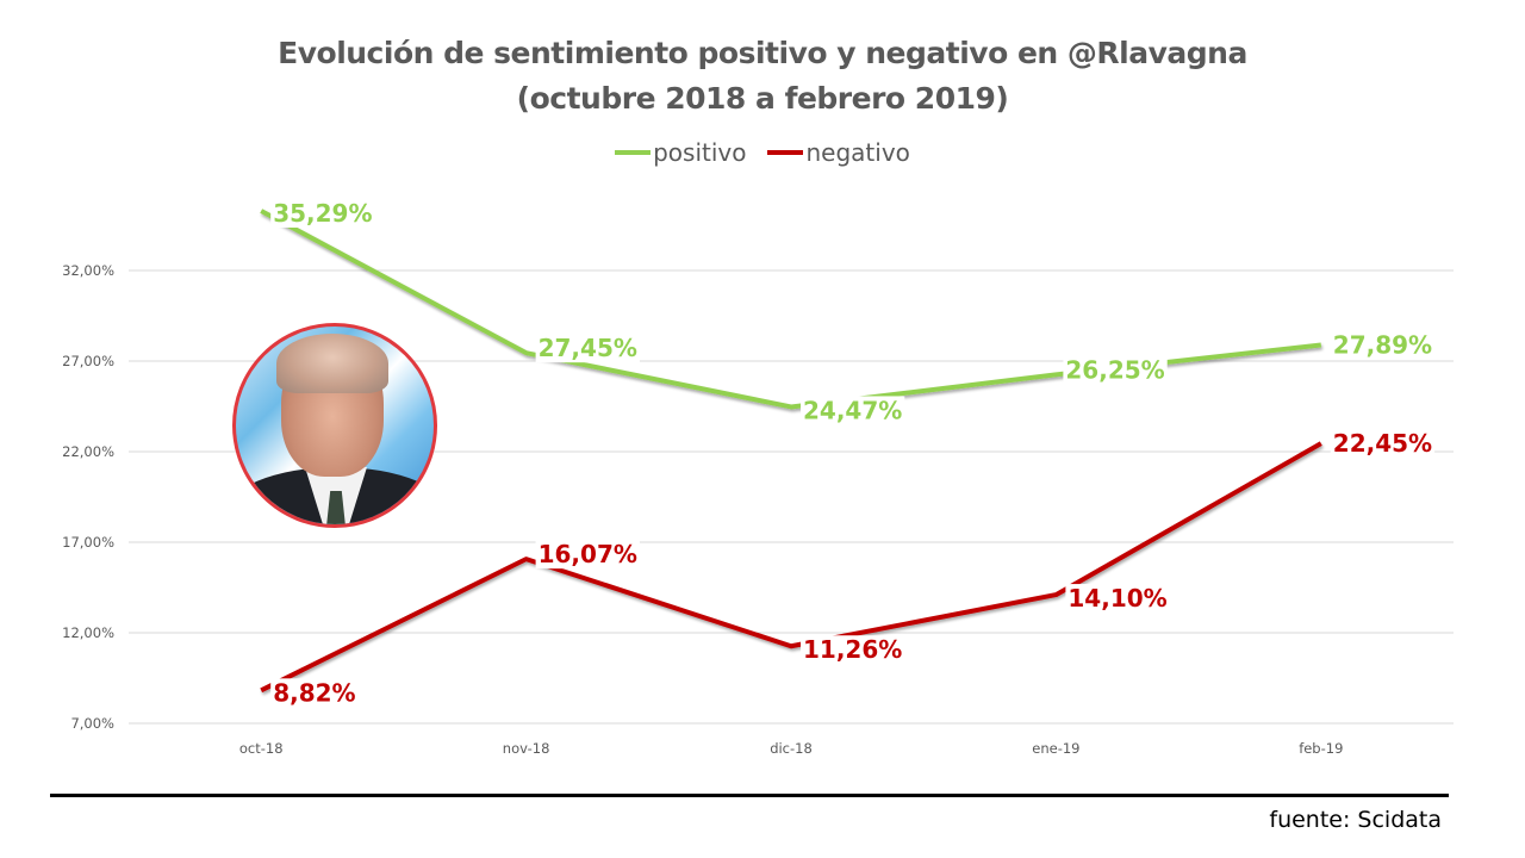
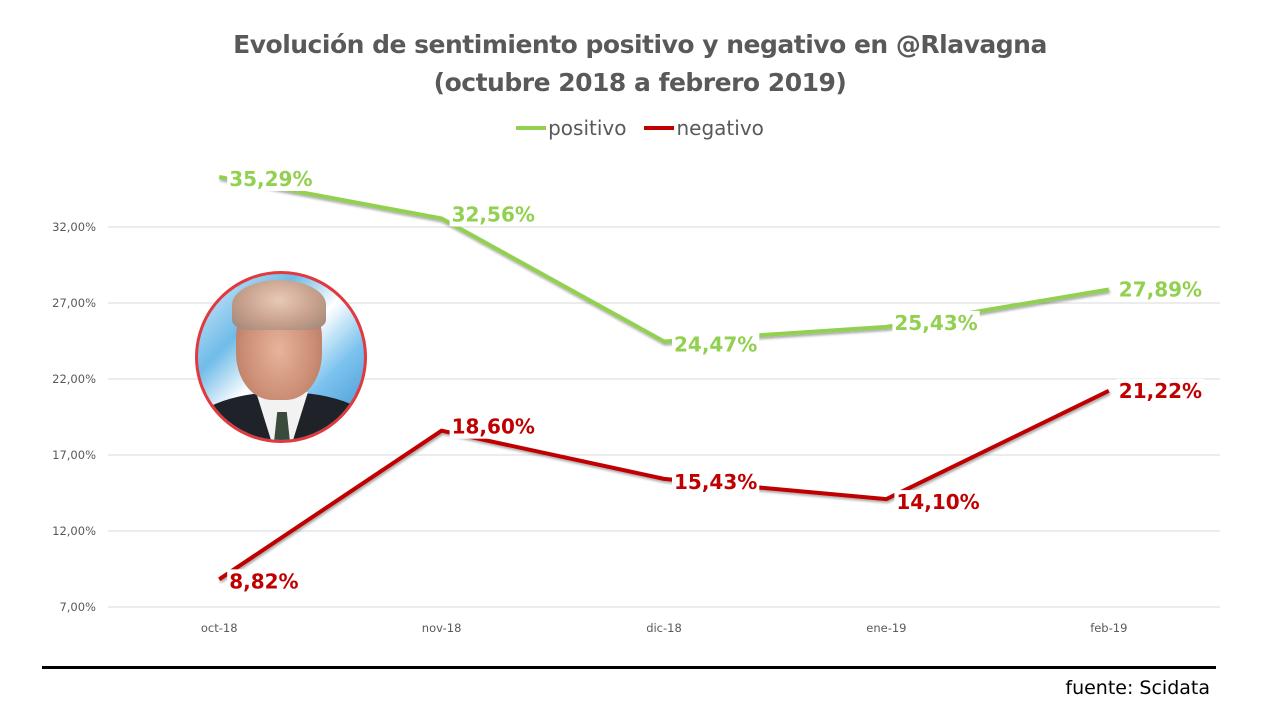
positivo/nov-18: 27,45% -> 32,56%
negativo/nov-18: 16,07% -> 18,60%
negativo/dic-18: 11,26% -> 15,43%
positivo/ene-19: 26,25% -> 25,43%
negativo/feb-19: 22,45% -> 21,22%
